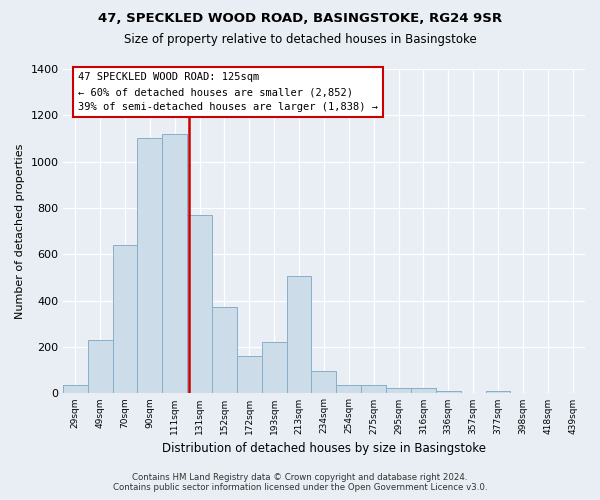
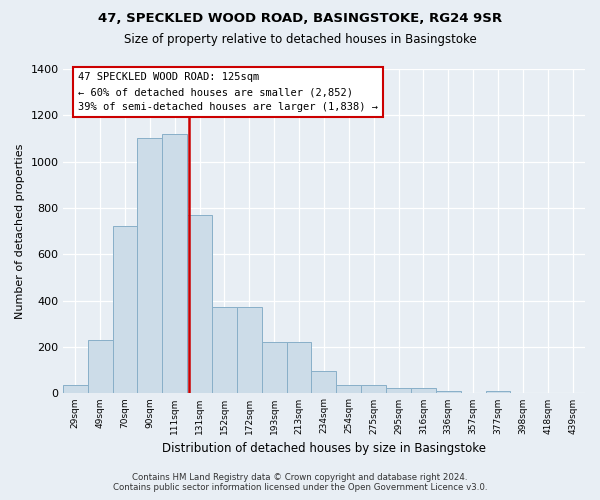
70sqm: 640 -> 720
172sqm: 160 -> 370
213sqm: 505 -> 220
